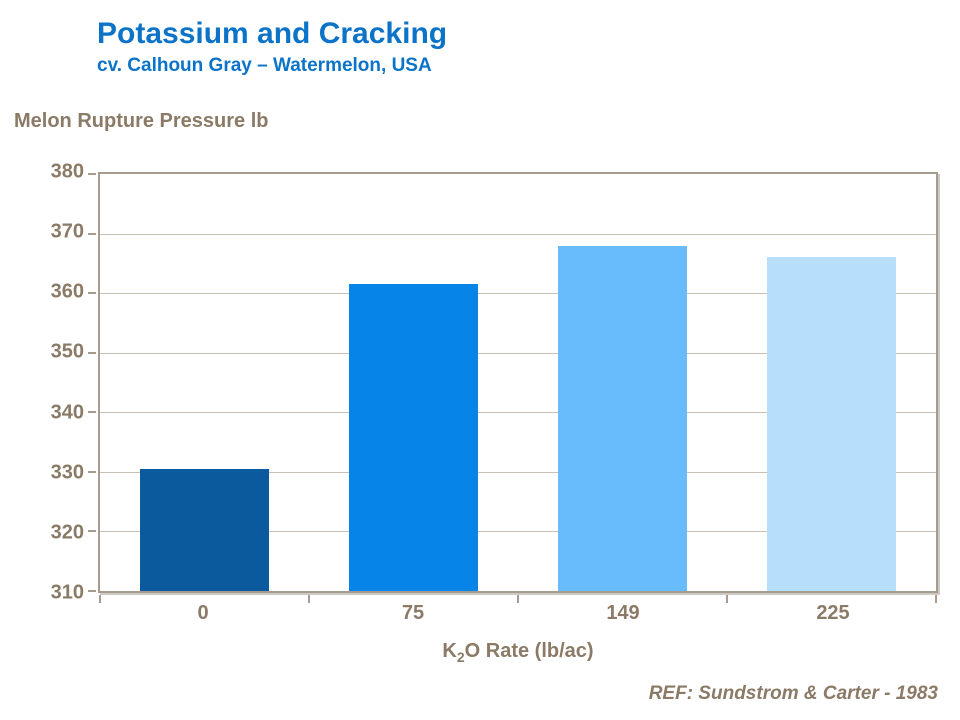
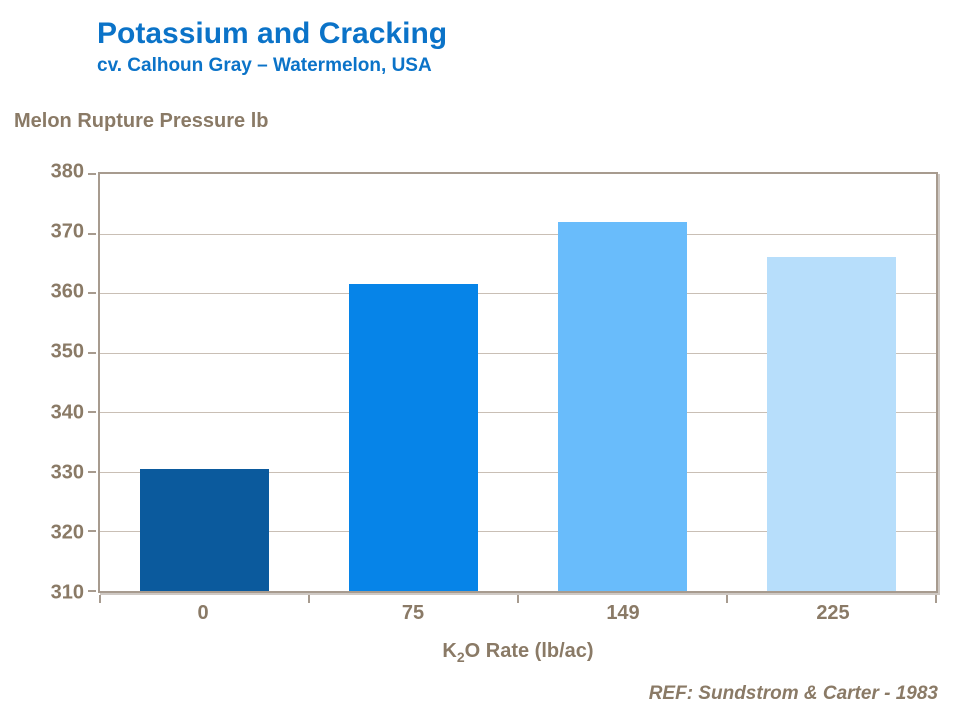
149: 368 -> 372
